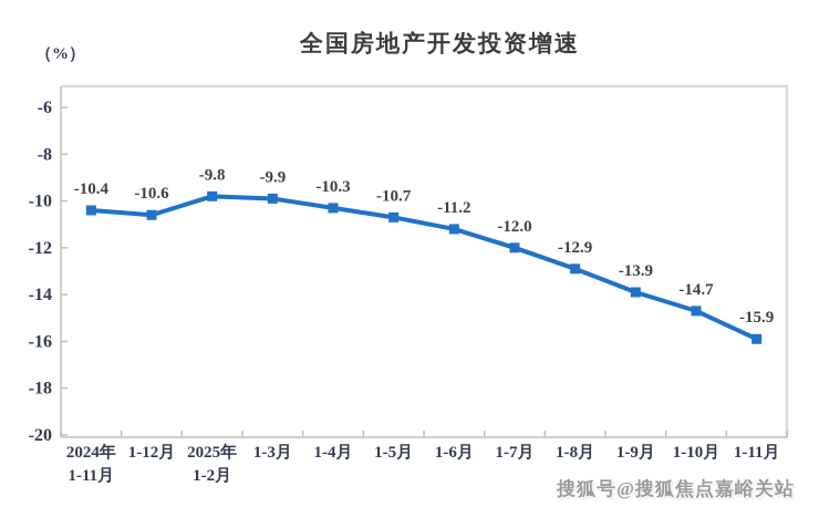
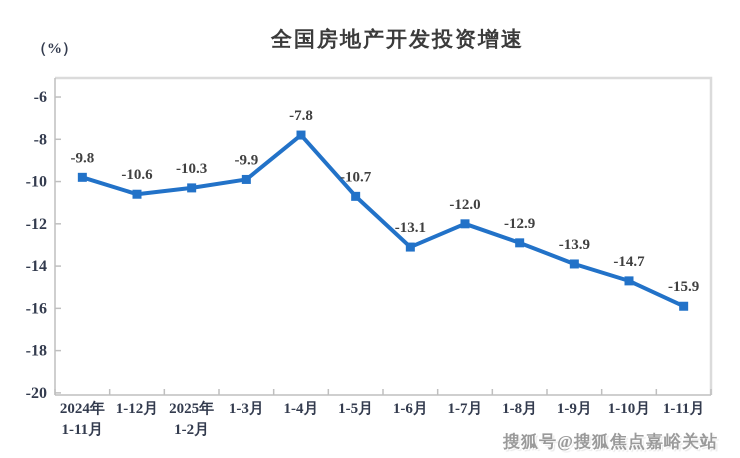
2024年 1-11月: -10.4 -> -9.8
2025年 1-2月: -9.8 -> -10.3
1-4月: -10.3 -> -7.8
1-6月: -11.2 -> -13.1
